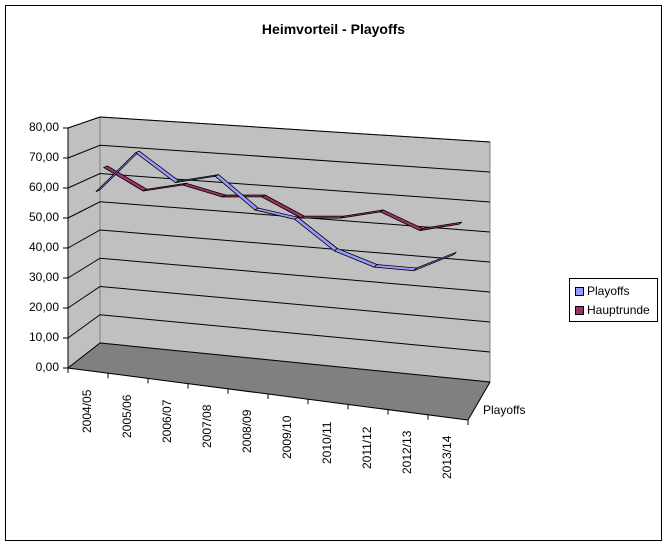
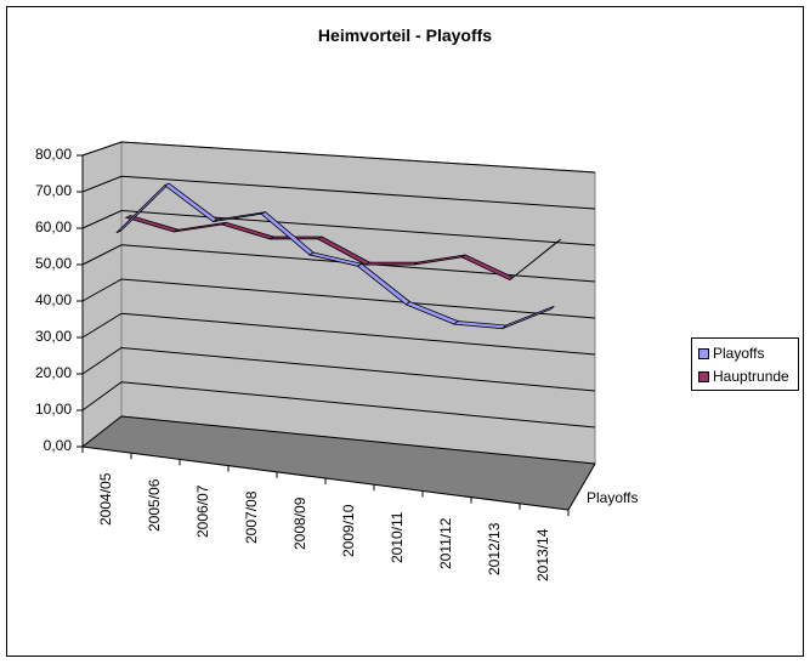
Hauptrunde/2004/05: 65 -> 61
Hauptrunde/2013/14: 55 -> 63
